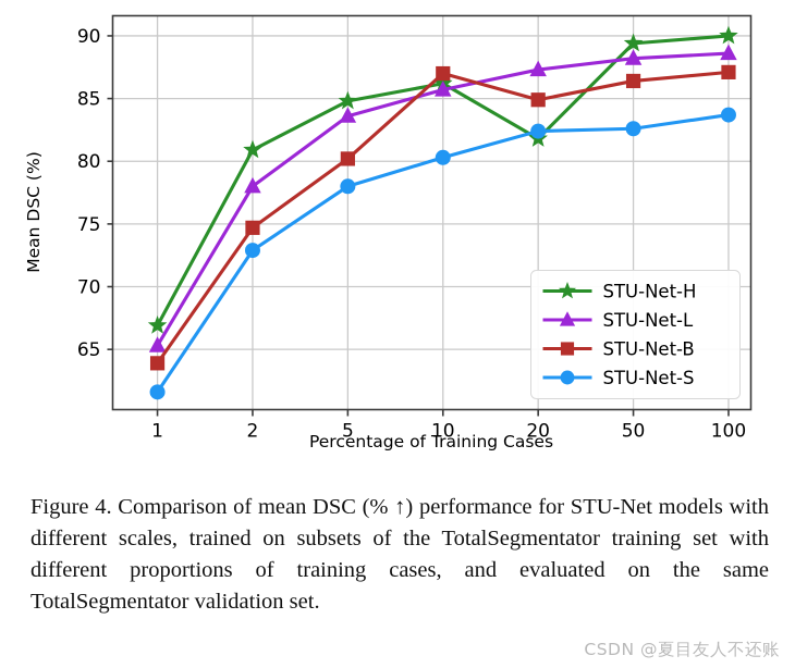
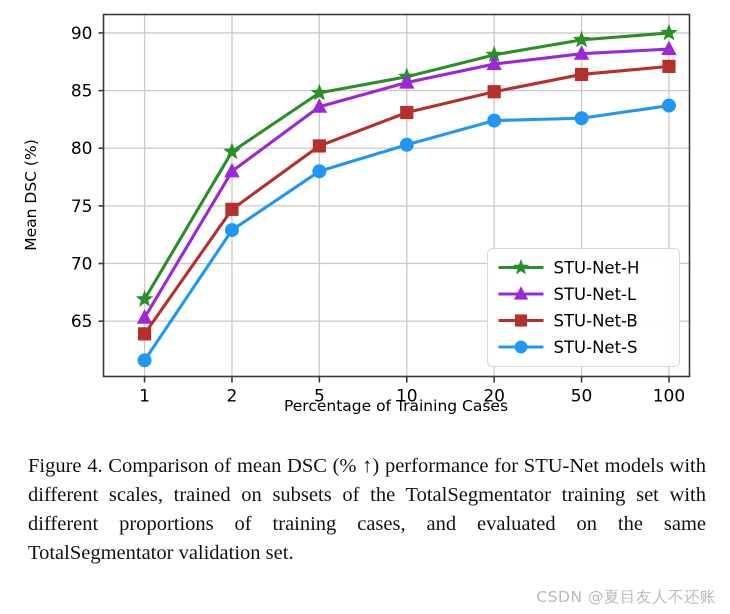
STU-Net-H/2: 80.9 -> 79.7
STU-Net-B/10: 87.0 -> 83.1
STU-Net-H/20: 81.8 -> 88.1
